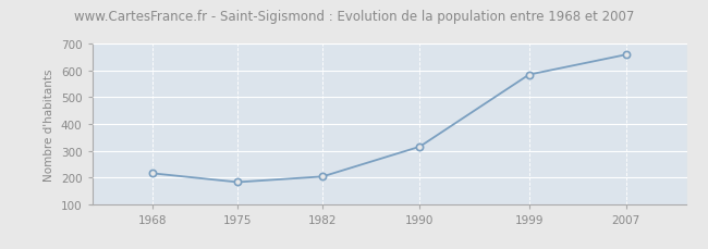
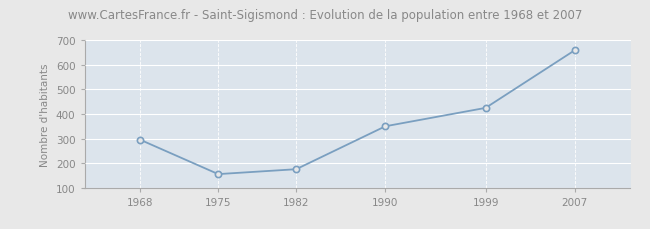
1968: 215 -> 295
1975: 182 -> 155
1982: 203 -> 175
1990: 315 -> 350
1999: 585 -> 425
